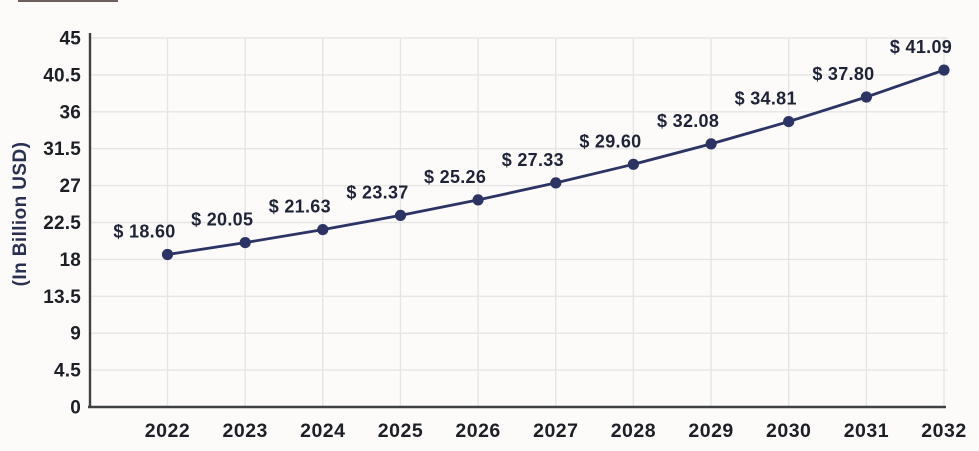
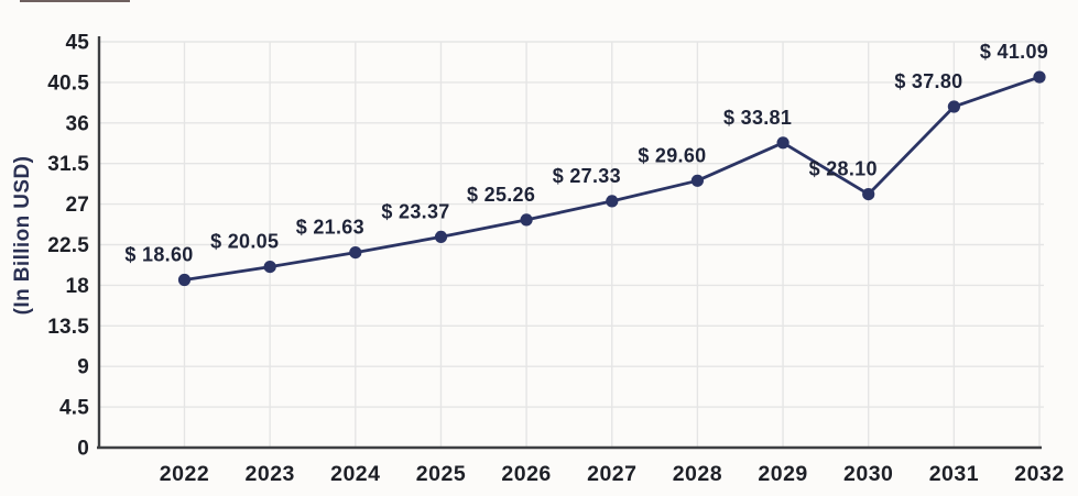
2029: 32.08 -> 33.81
2030: 34.81 -> 28.10
